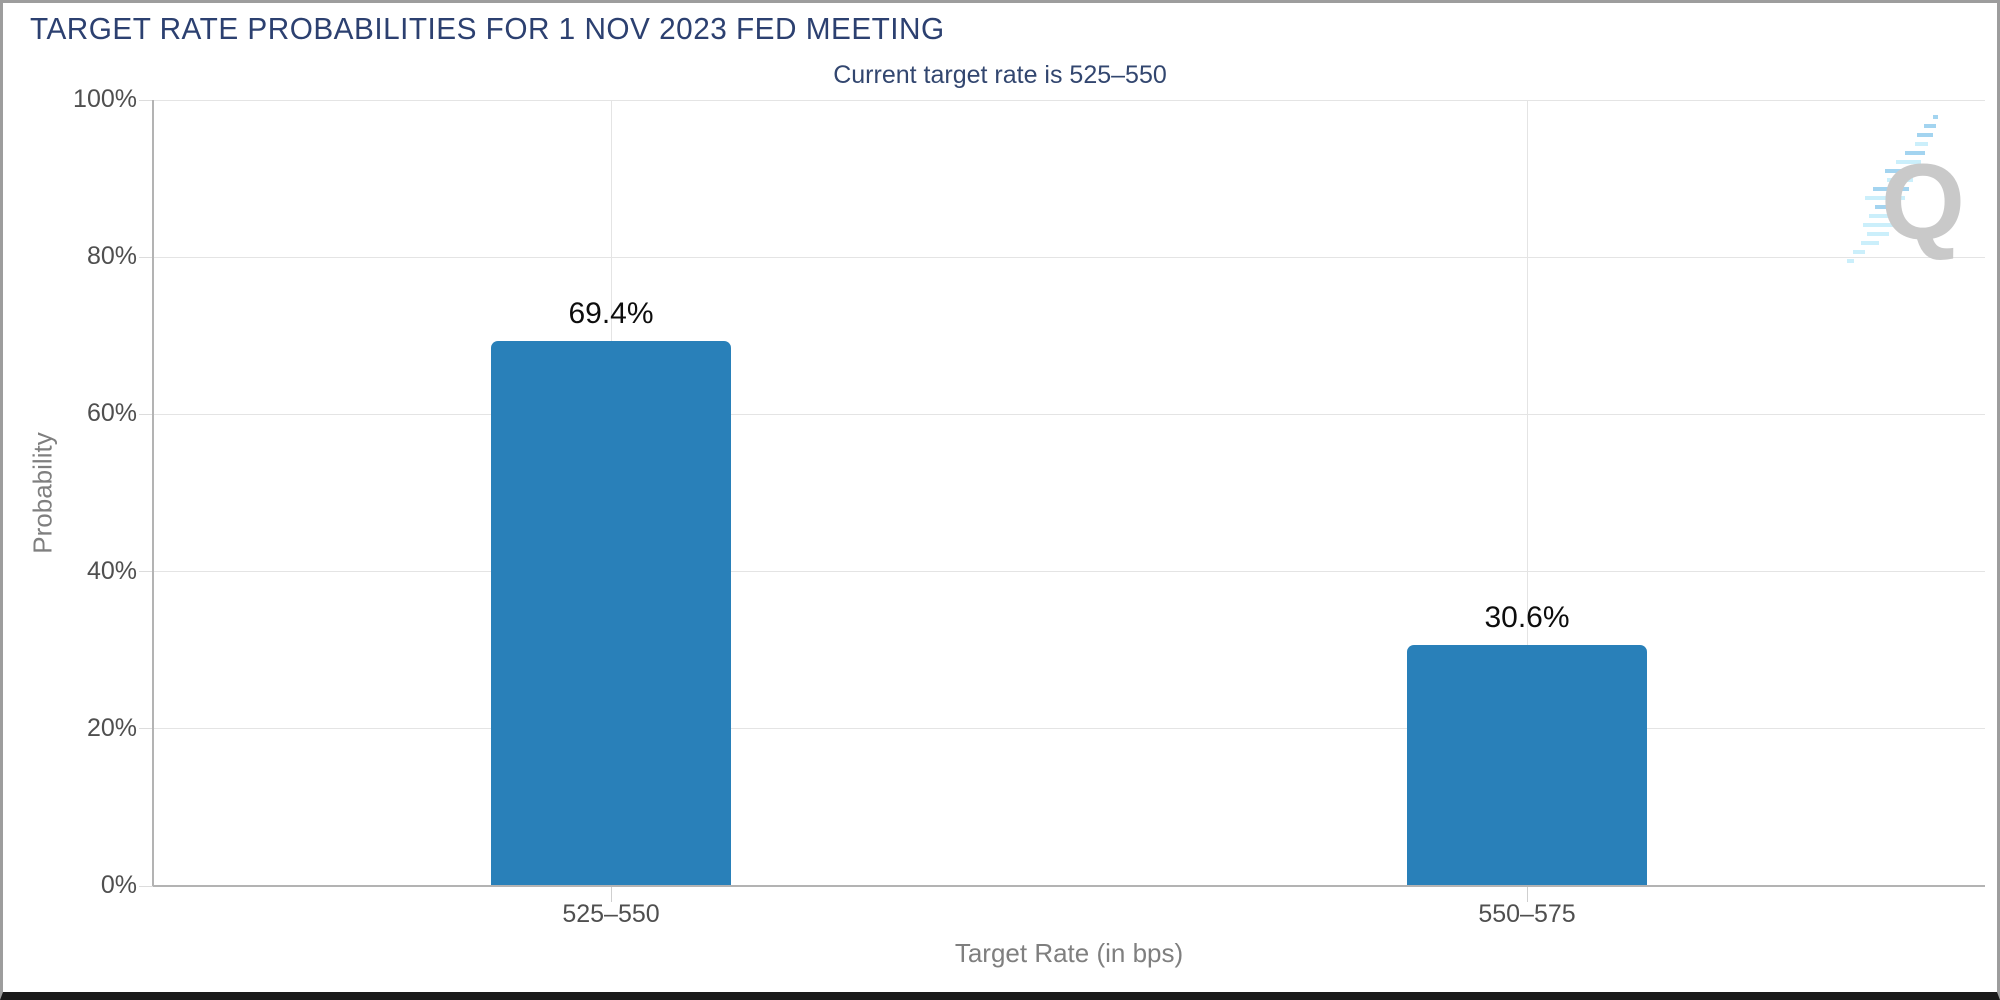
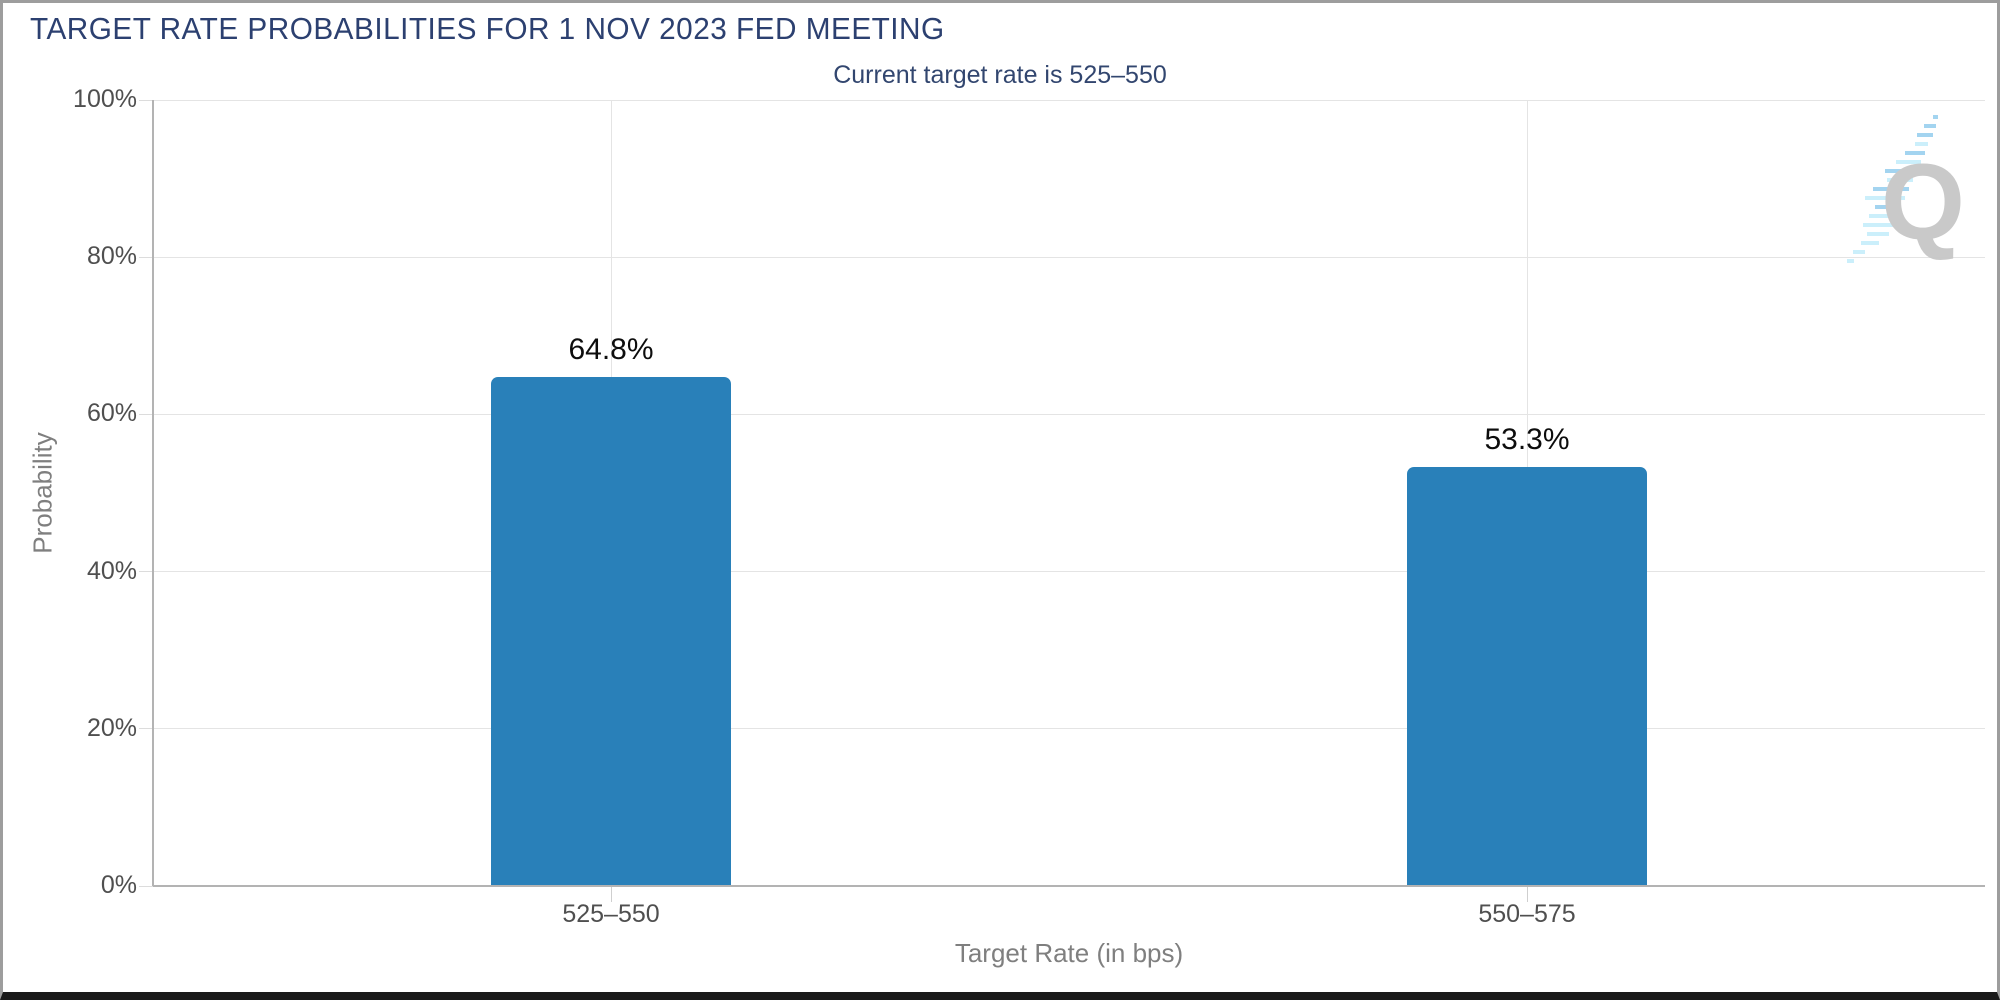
525–550: 69.4% -> 64.8%
550–575: 30.6% -> 53.3%
